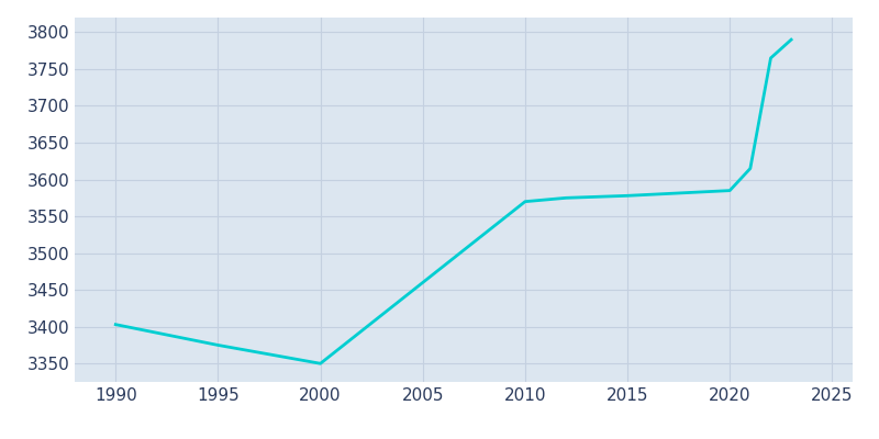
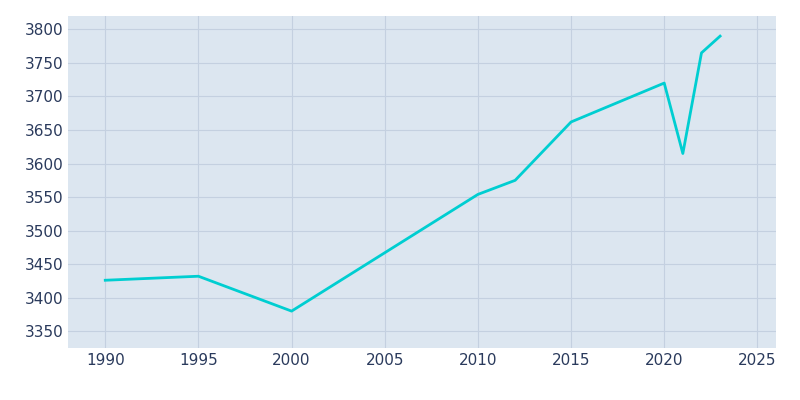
1990: 3403 -> 3426
1995: 3375 -> 3432
2000: 3350 -> 3380
2010: 3570 -> 3554
2015: 3578 -> 3662
2020: 3585 -> 3720
